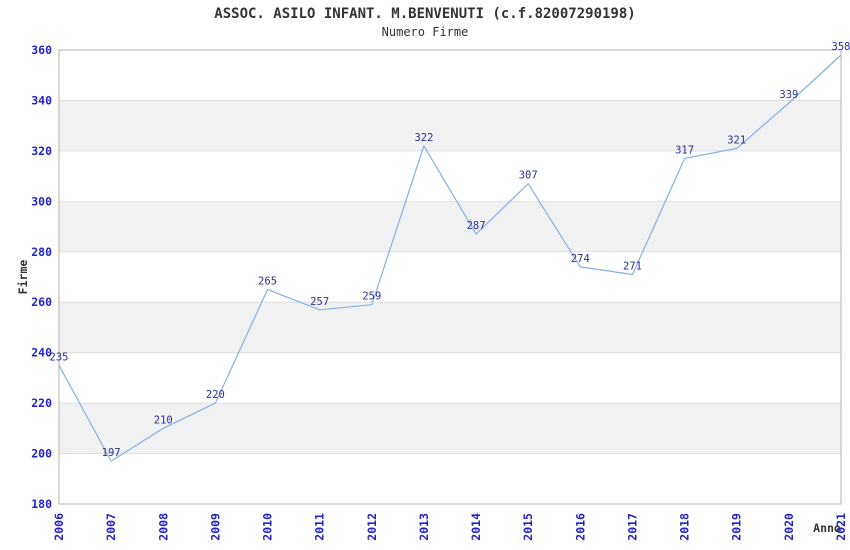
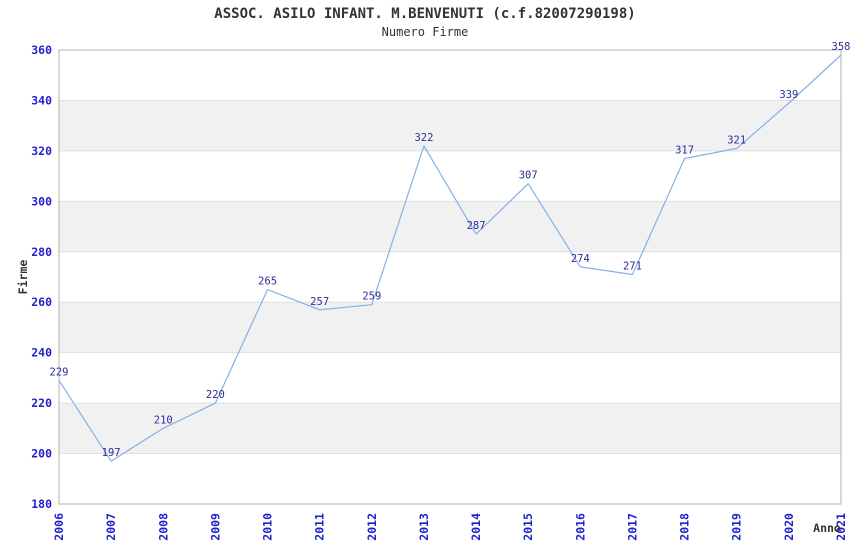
2006: 235 -> 229
